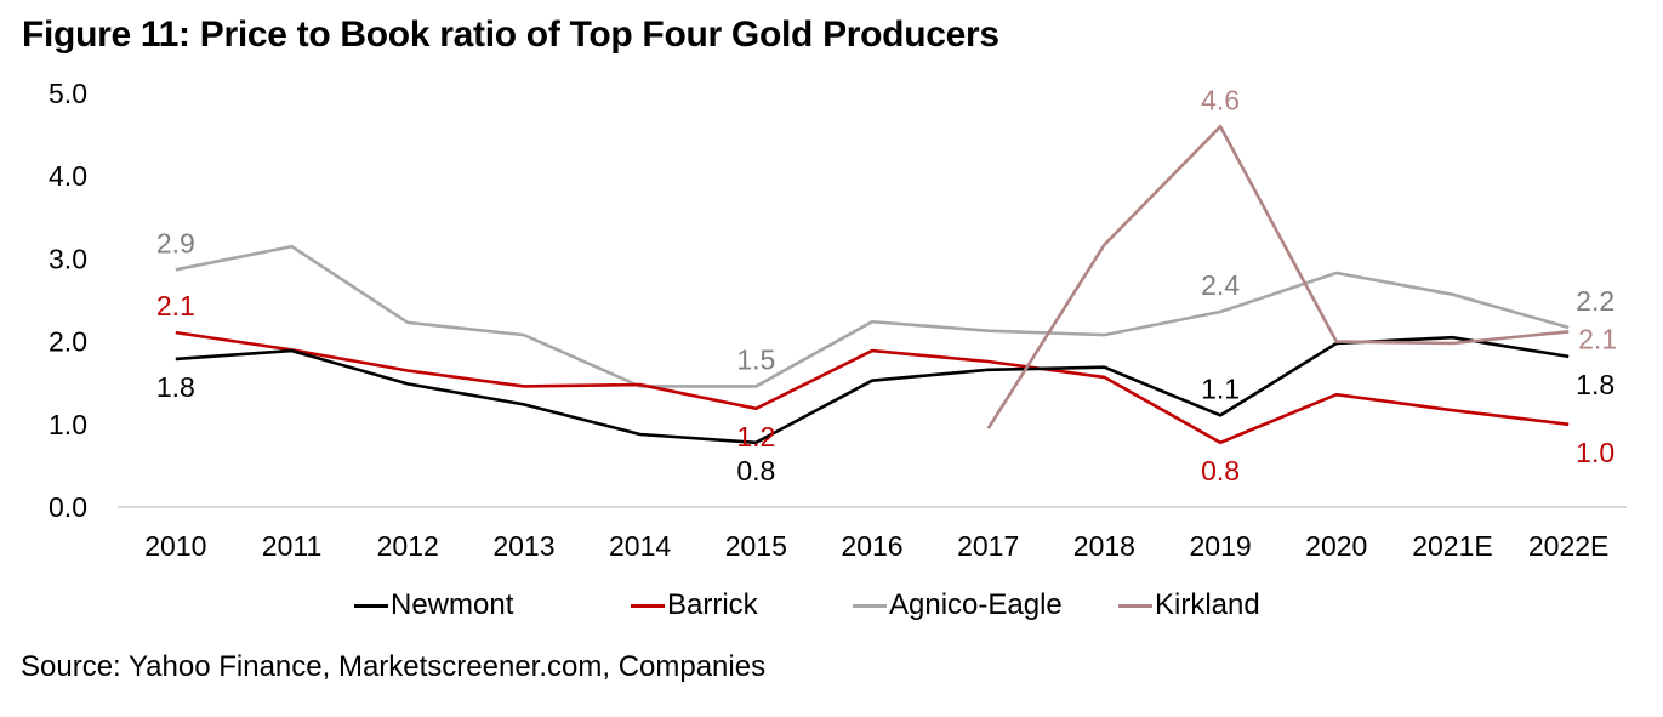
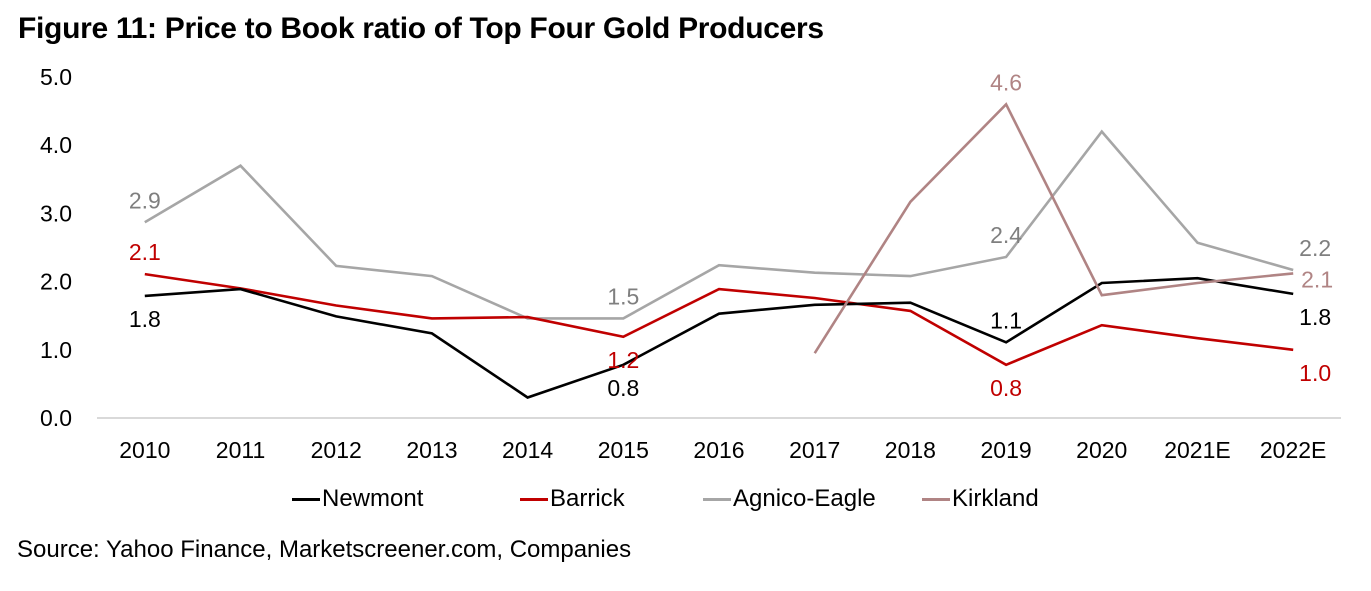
Agnico-Eagle/2011: 3.1 -> 3.7
Newmont/2014: 0.9 -> 0.3
Agnico-Eagle/2020: 2.8 -> 4.2
Kirkland/2020: 2.0 -> 1.8
